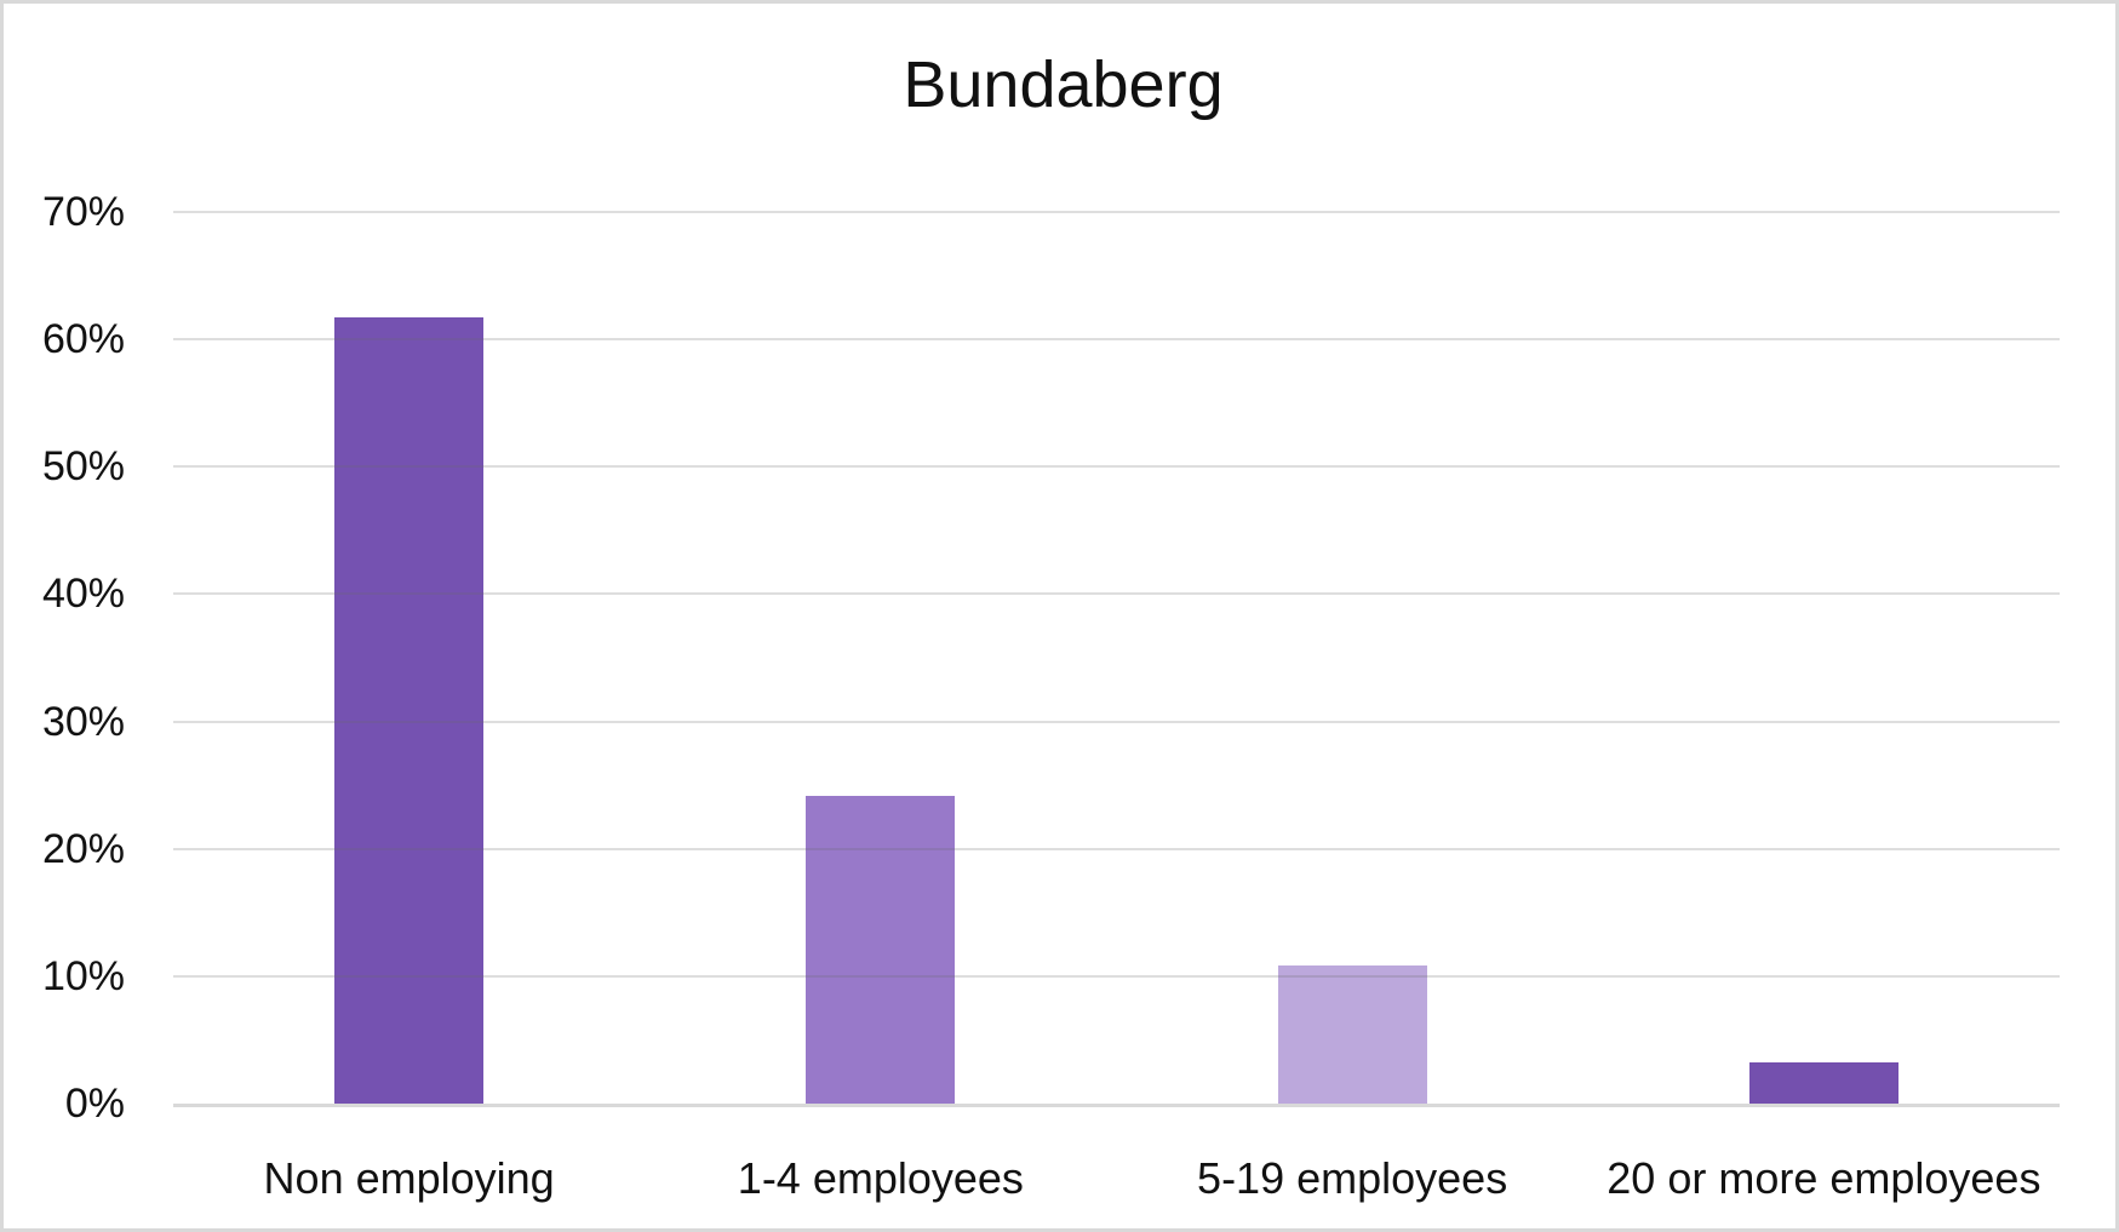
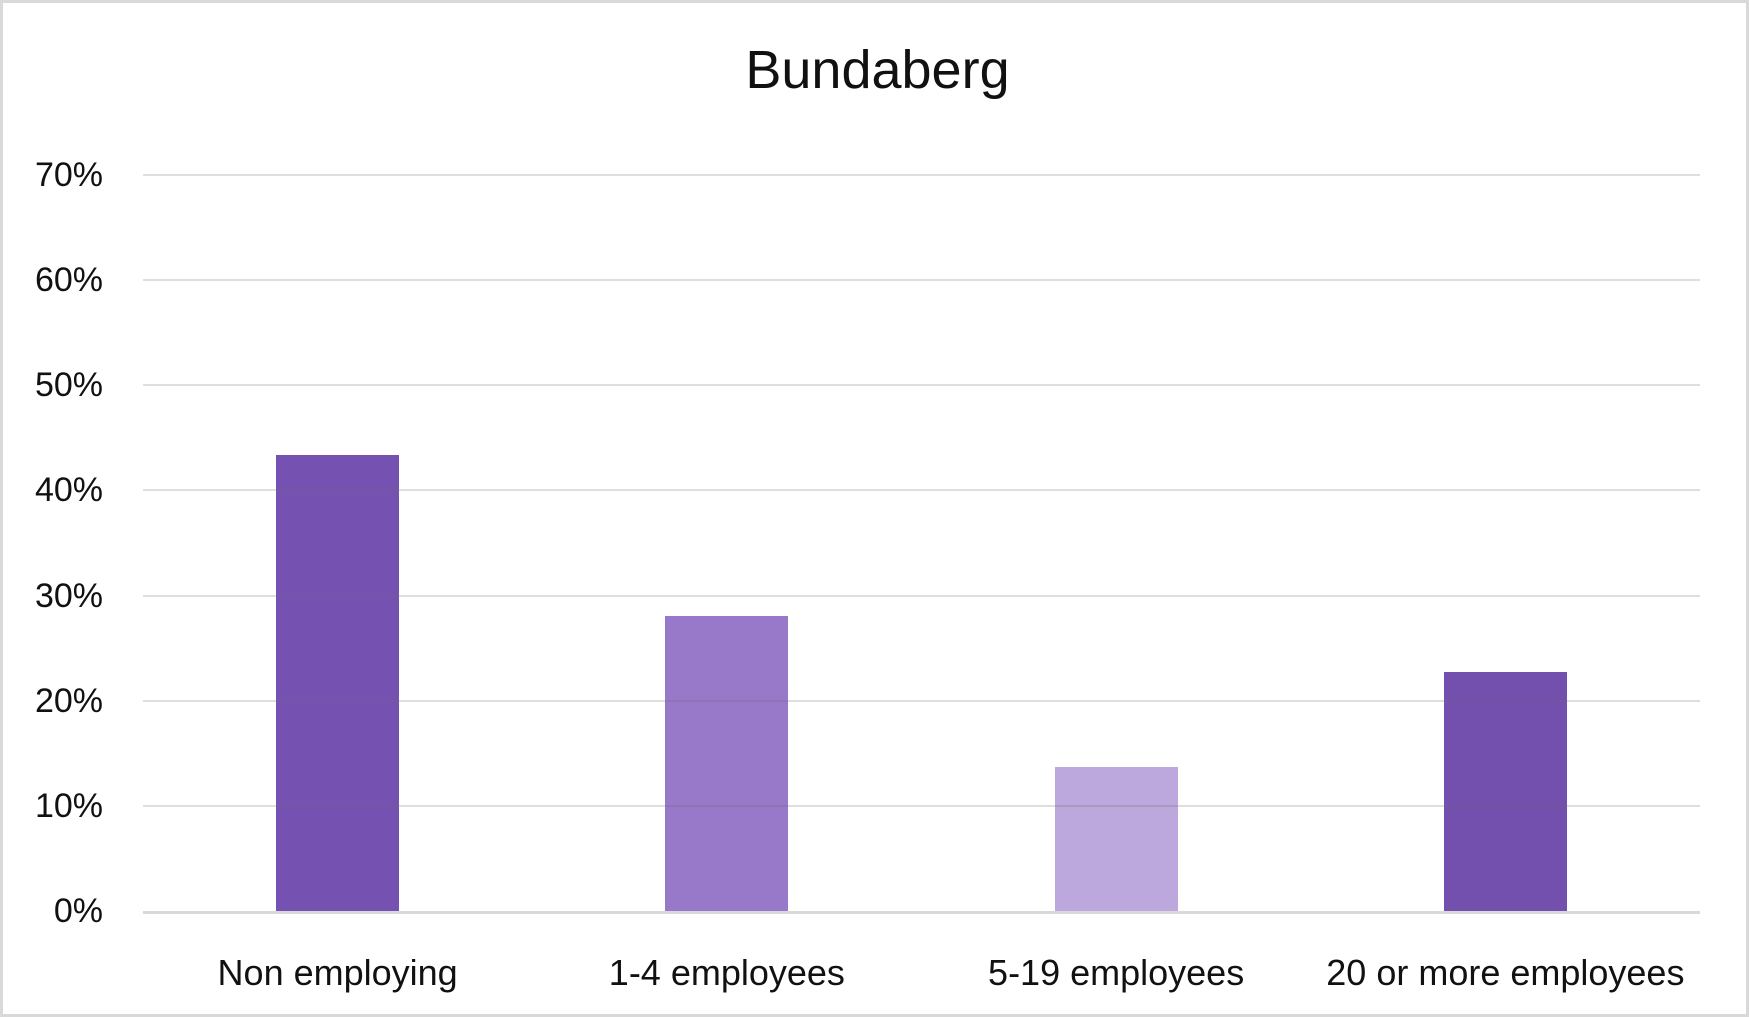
Non employing: 61.7% -> 43.4%
1-4 employees: 24.2% -> 28.1%
5-19 employees: 10.8% -> 13.7%
20 or more employees: 3.2% -> 22.7%
